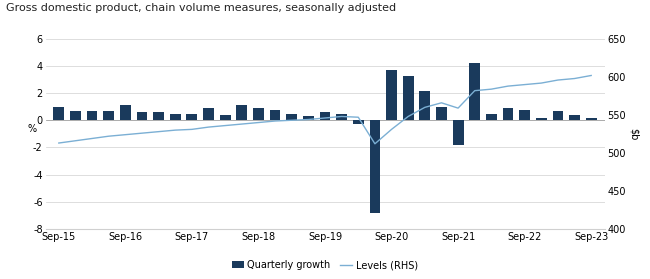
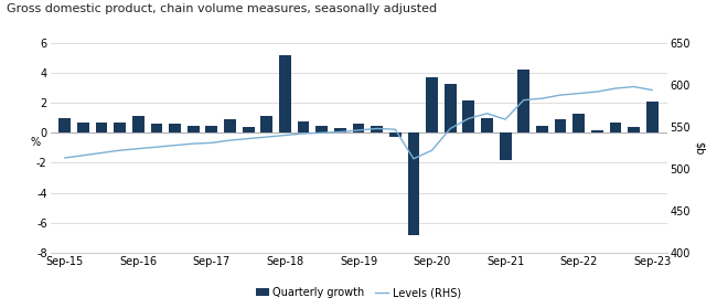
Quarterly growth/Sep-18: 0.9 -> 5.2
Levels (RHS)/Sep-20: 531 -> 522
Quarterly growth/Sep-22: 0.8 -> 1.3
Quarterly growth/Sep-23: 0.2 -> 2.1
Levels (RHS)/Sep-23: 602 -> 594
